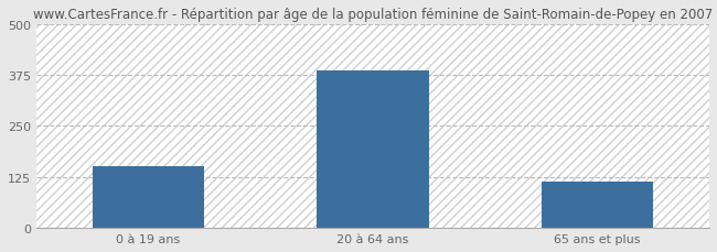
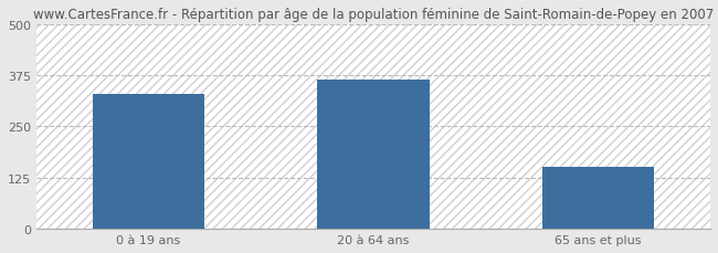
0 à 19 ans: 150 -> 330
20 à 64 ans: 385 -> 365
65 ans et plus: 113 -> 150
